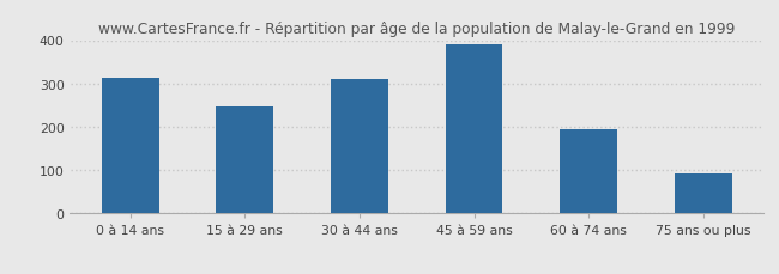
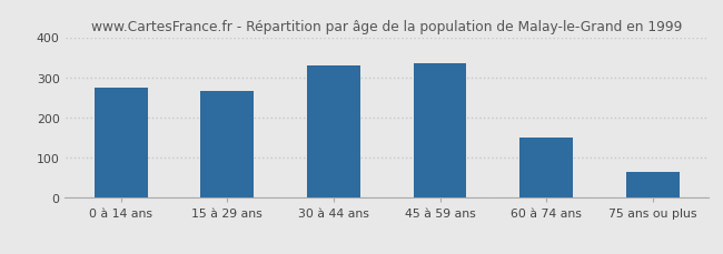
0 à 14 ans: 313 -> 275
15 à 29 ans: 247 -> 265
30 à 44 ans: 311 -> 330
45 à 59 ans: 390 -> 335
60 à 74 ans: 195 -> 150
75 ans ou plus: 92 -> 65
